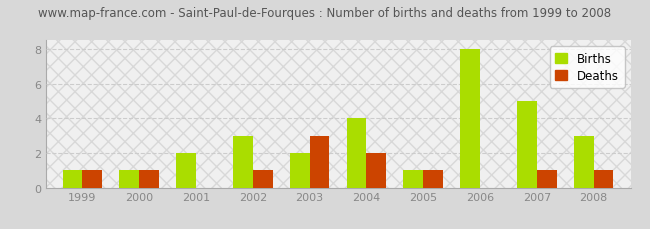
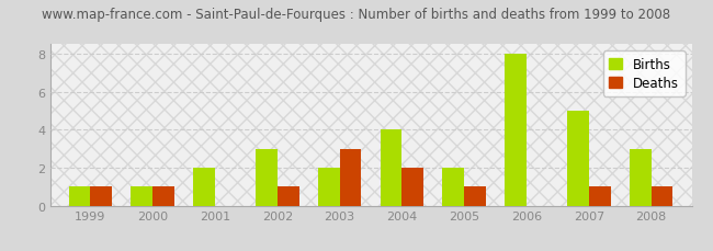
Births/2005: 1 -> 2
